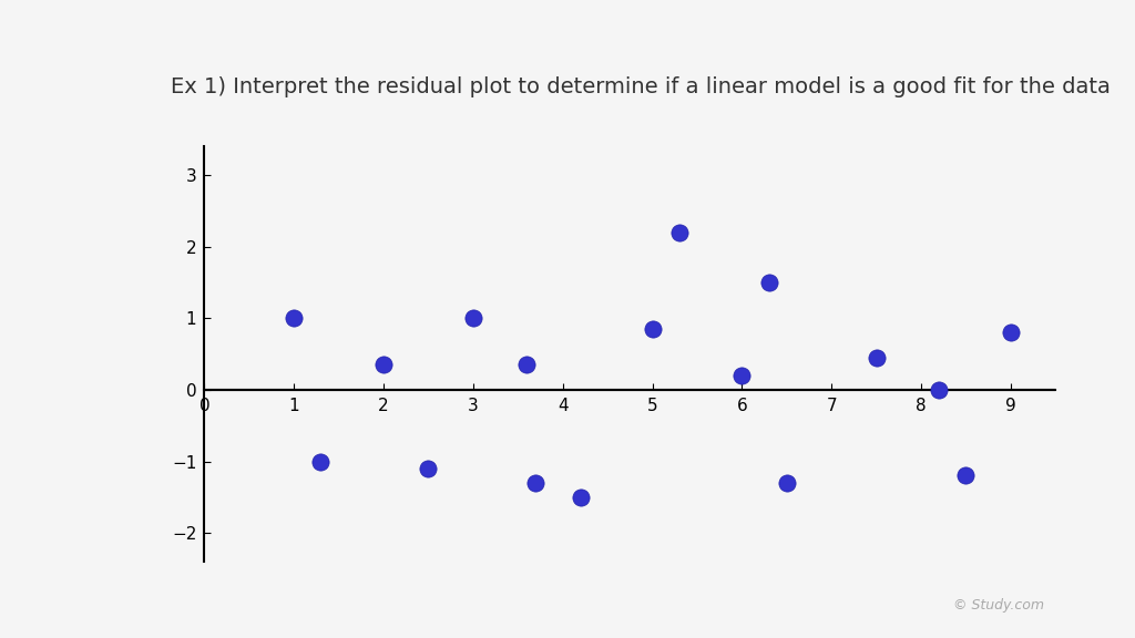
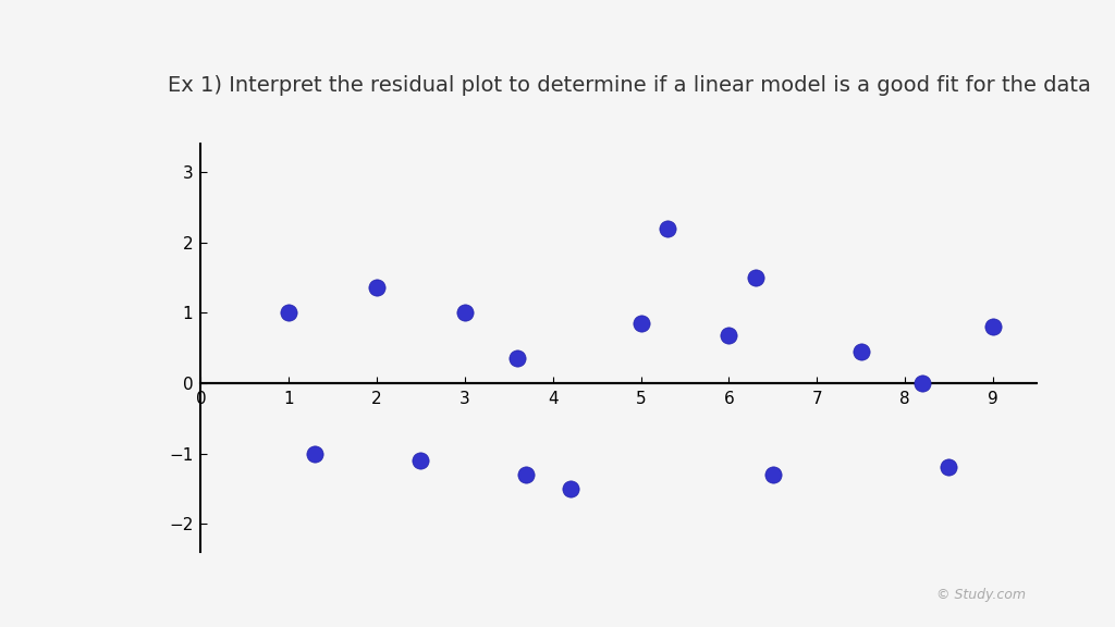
2: 0.35 -> 1.36
6: 0.20 -> 0.68
